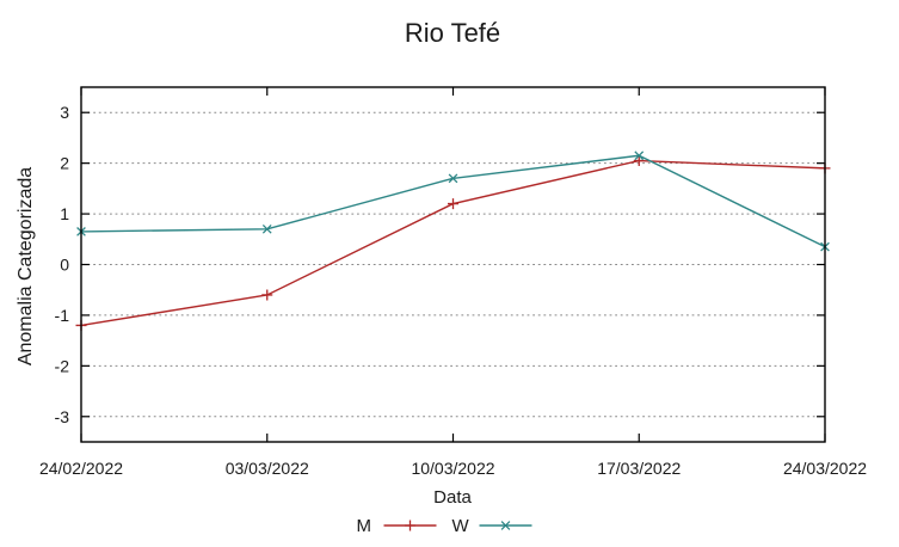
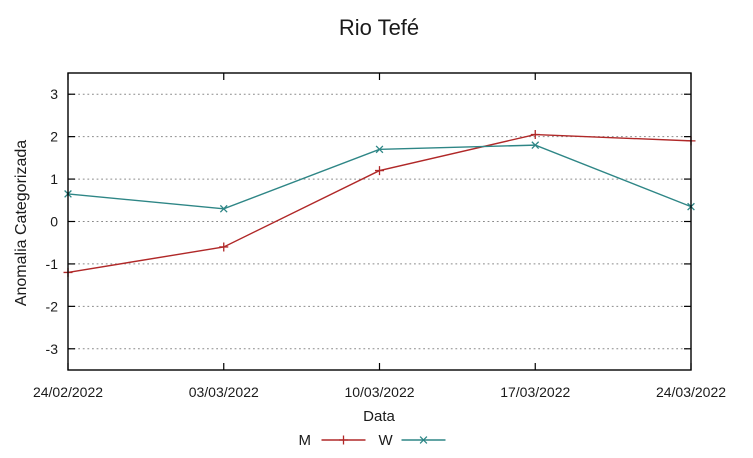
W/03/03/2022: 0.7 -> 0.3
W/17/03/2022: 2.1 -> 1.8
